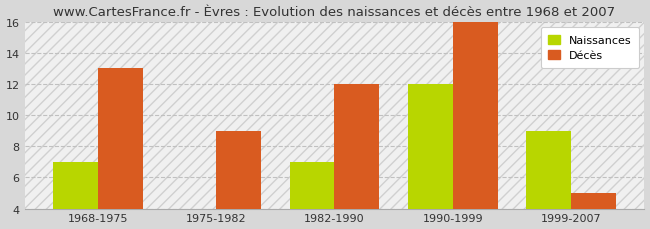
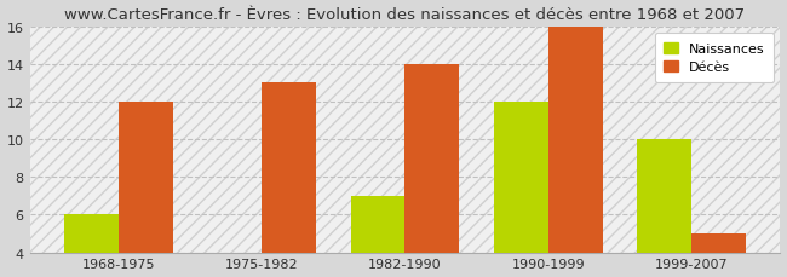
Naissances/1968-1975: 7 -> 6
Décès/1968-1975: 13 -> 12
Décès/1975-1982: 9 -> 13
Décès/1982-1990: 12 -> 14
Naissances/1999-2007: 9 -> 10
